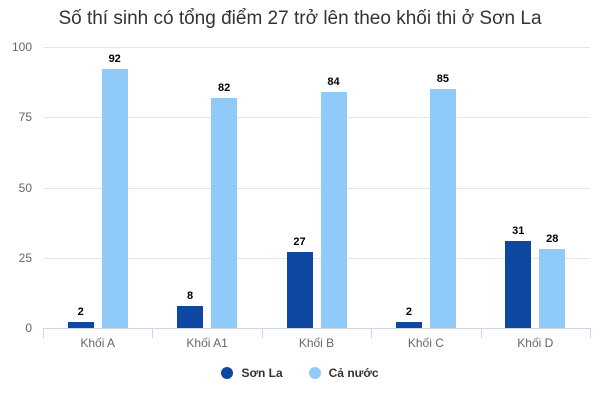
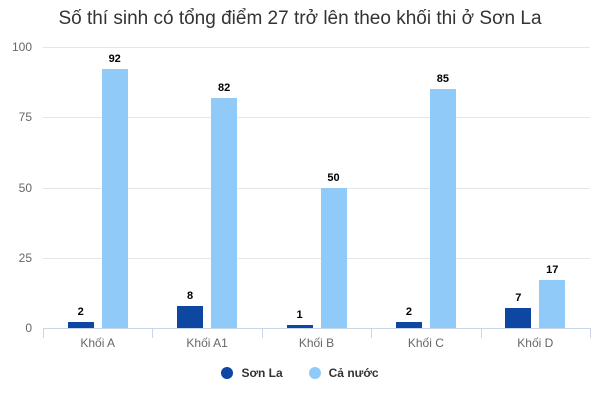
Sơn La/Khối B: 27 -> 1
Cả nước/Khối B: 84 -> 50
Sơn La/Khối D: 31 -> 7
Cả nước/Khối D: 28 -> 17
